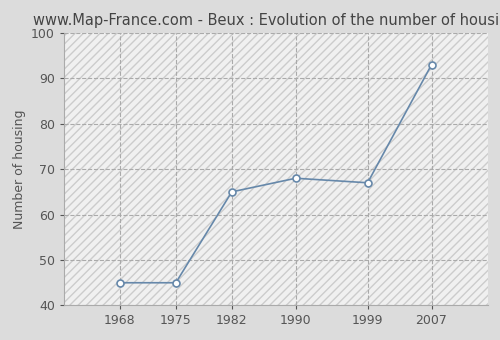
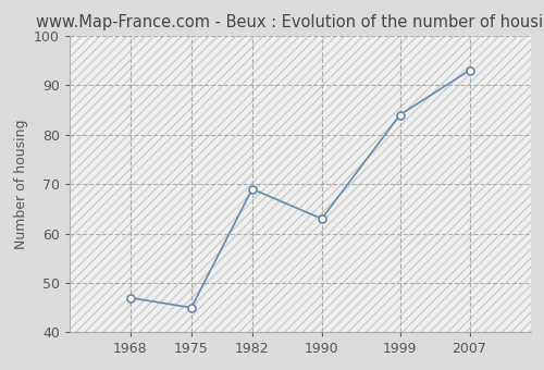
1968: 45 -> 47
1982: 65 -> 69
1990: 68 -> 63
1999: 67 -> 84
